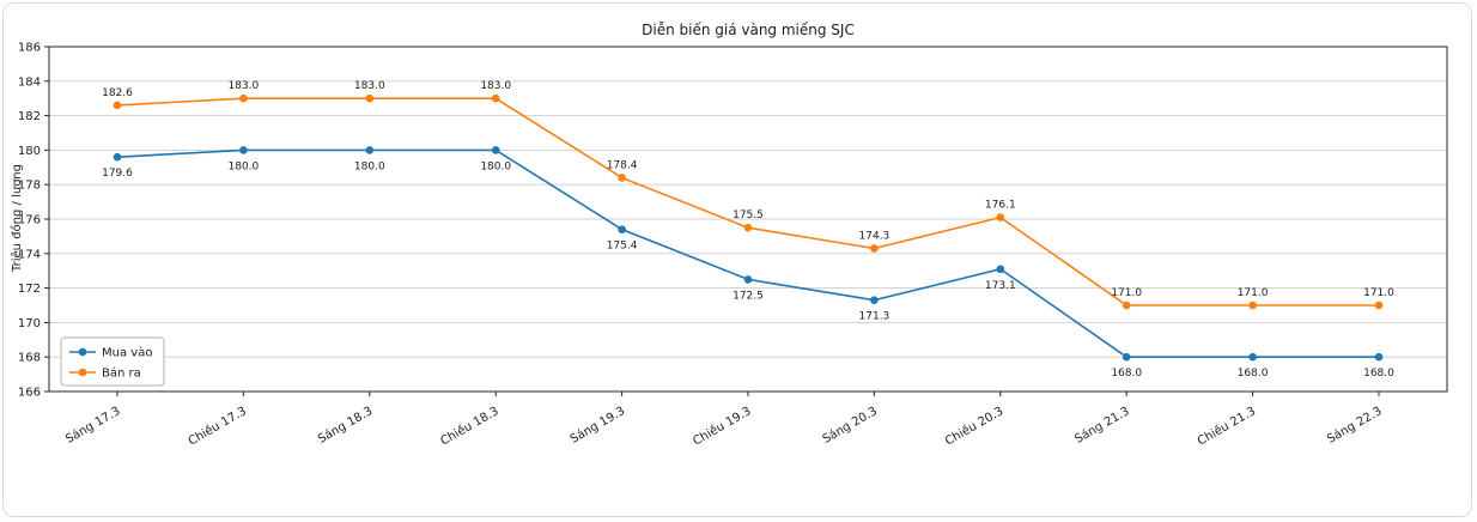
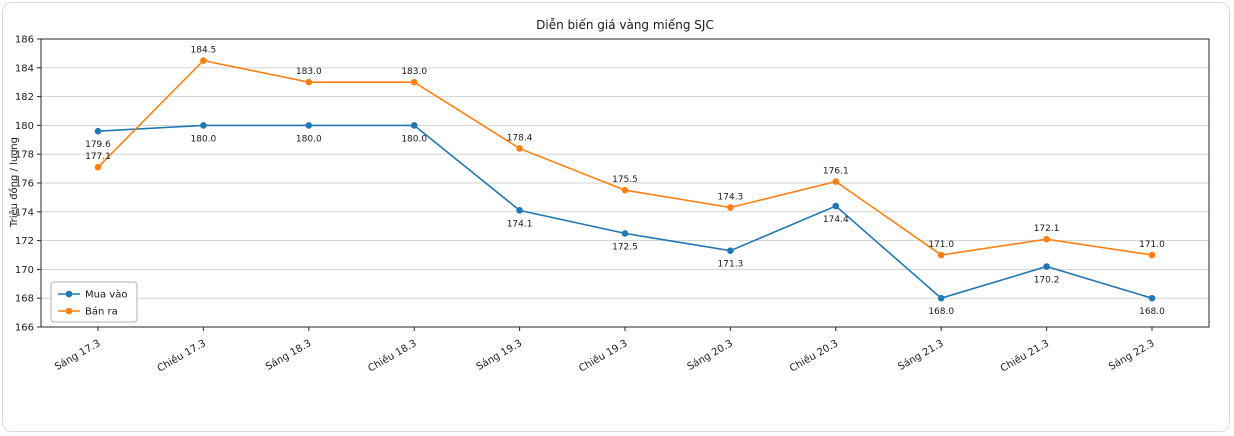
Bán ra/Sáng 17.3: 182.6 -> 177.1
Bán ra/Chiều 17.3: 183.0 -> 184.5
Mua vào/Sáng 19.3: 175.4 -> 174.1
Mua vào/Chiều 20.3: 173.1 -> 174.4
Mua vào/Chiều 21.3: 168.0 -> 170.2
Bán ra/Chiều 21.3: 171.0 -> 172.1
